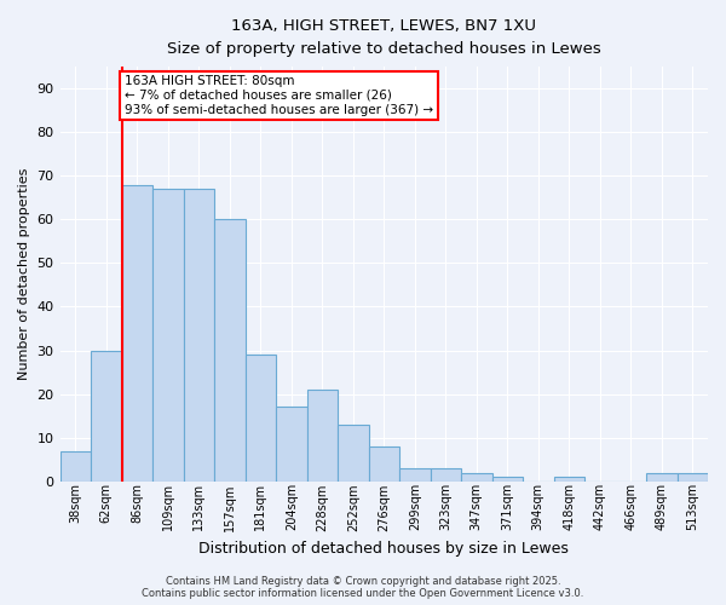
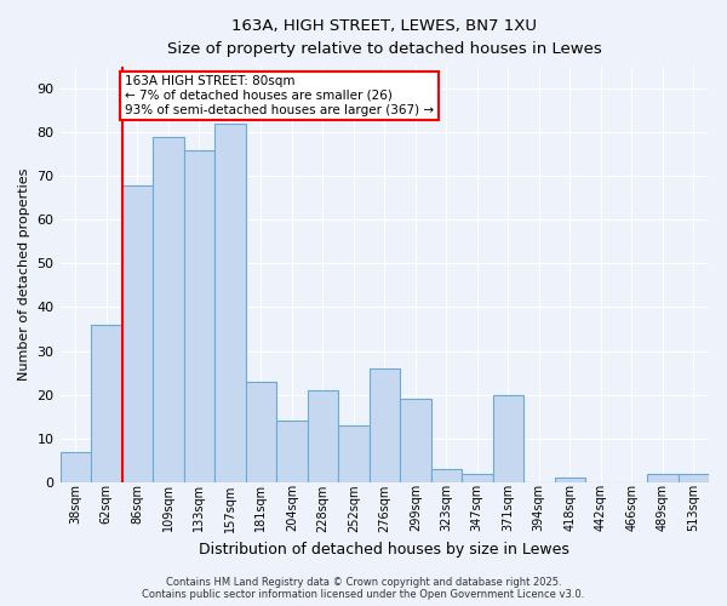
62sqm: 30 -> 36
109sqm: 67 -> 79
133sqm: 67 -> 76
157sqm: 60 -> 82
181sqm: 29 -> 23
204sqm: 17 -> 14
276sqm: 8 -> 26
299sqm: 3 -> 19
371sqm: 1 -> 20
